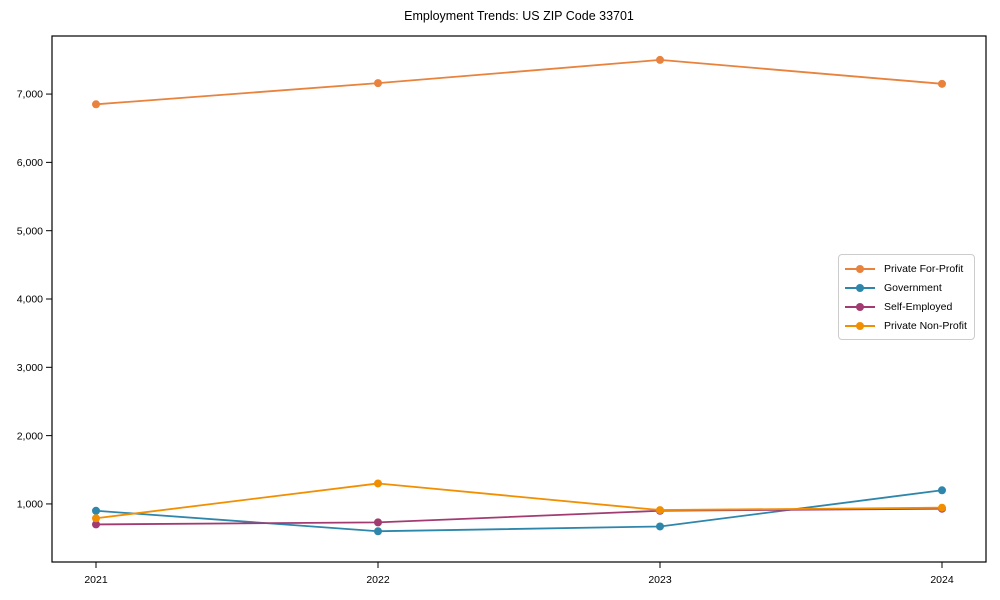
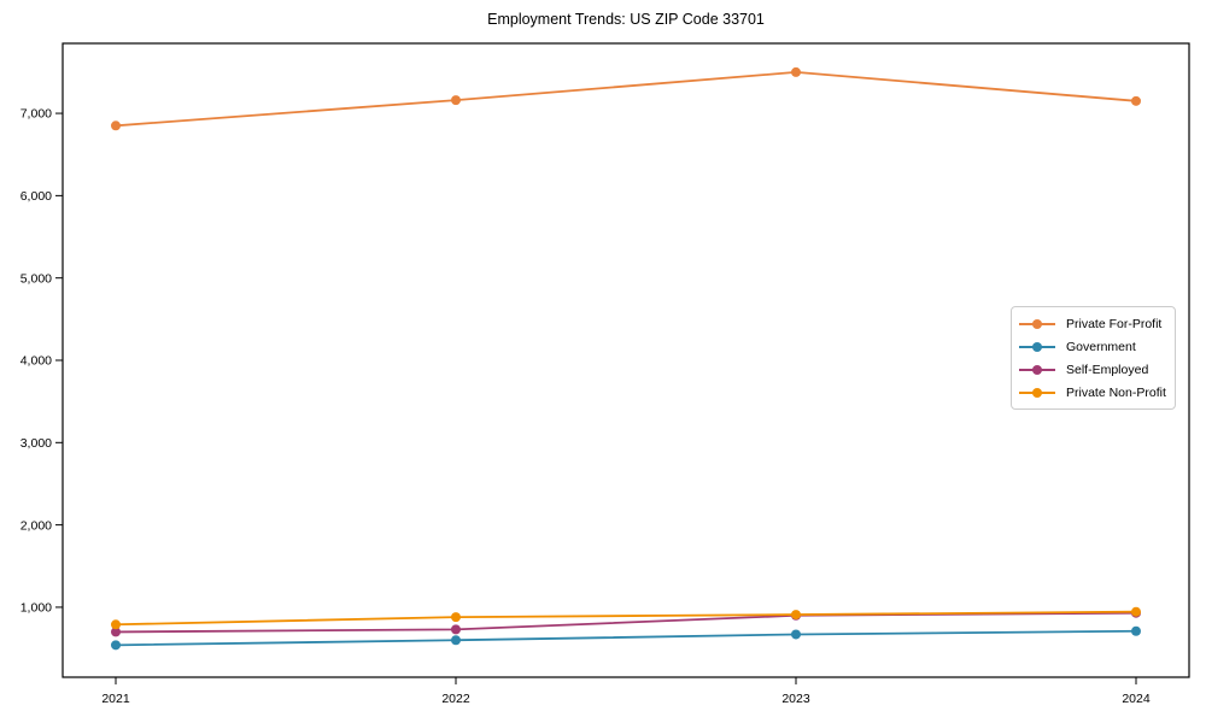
Government/2021: 900 -> 500
Private Non-Profit/2022: 1300 -> 900
Government/2024: 1200 -> 700
